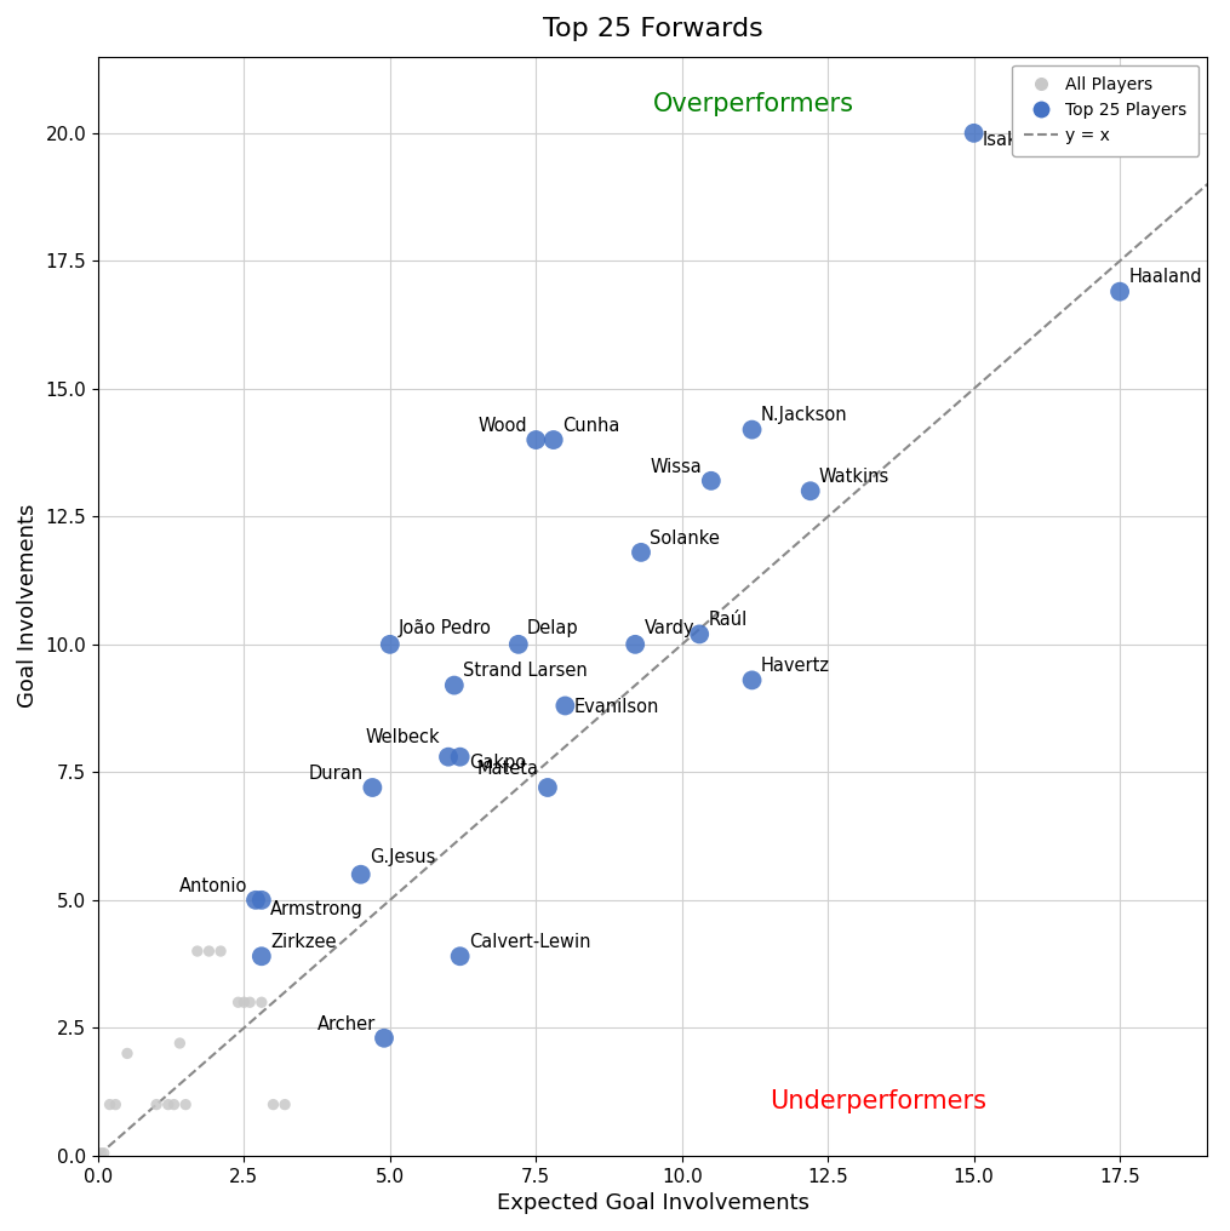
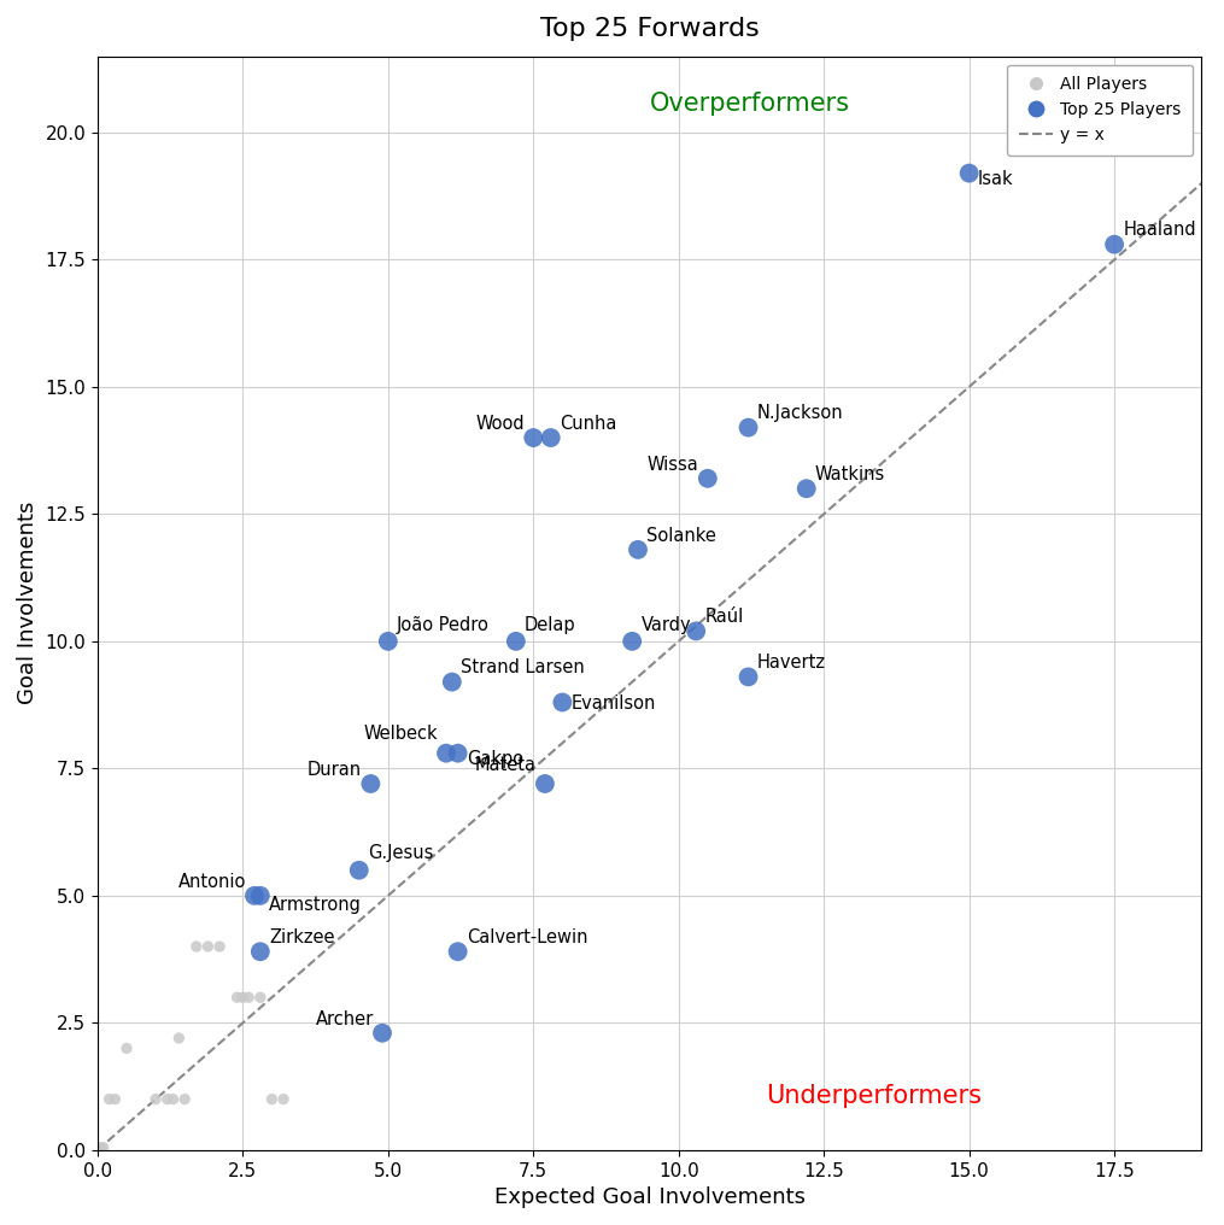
Top 25 Players/15.0: 20.0 -> 19.2
Top 25 Players/17.5: 16.9 -> 17.8
